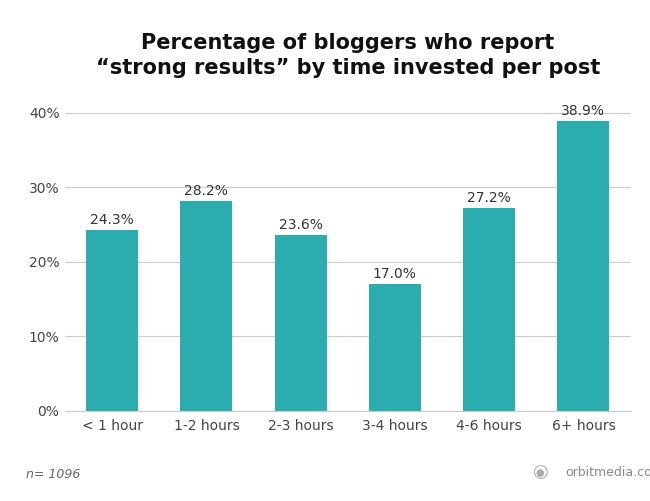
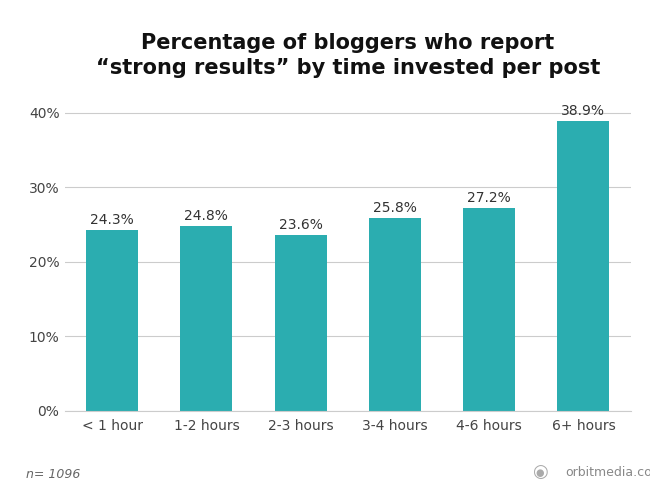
1-2 hours: 28.2% -> 24.8%
3-4 hours: 17.0% -> 25.8%
